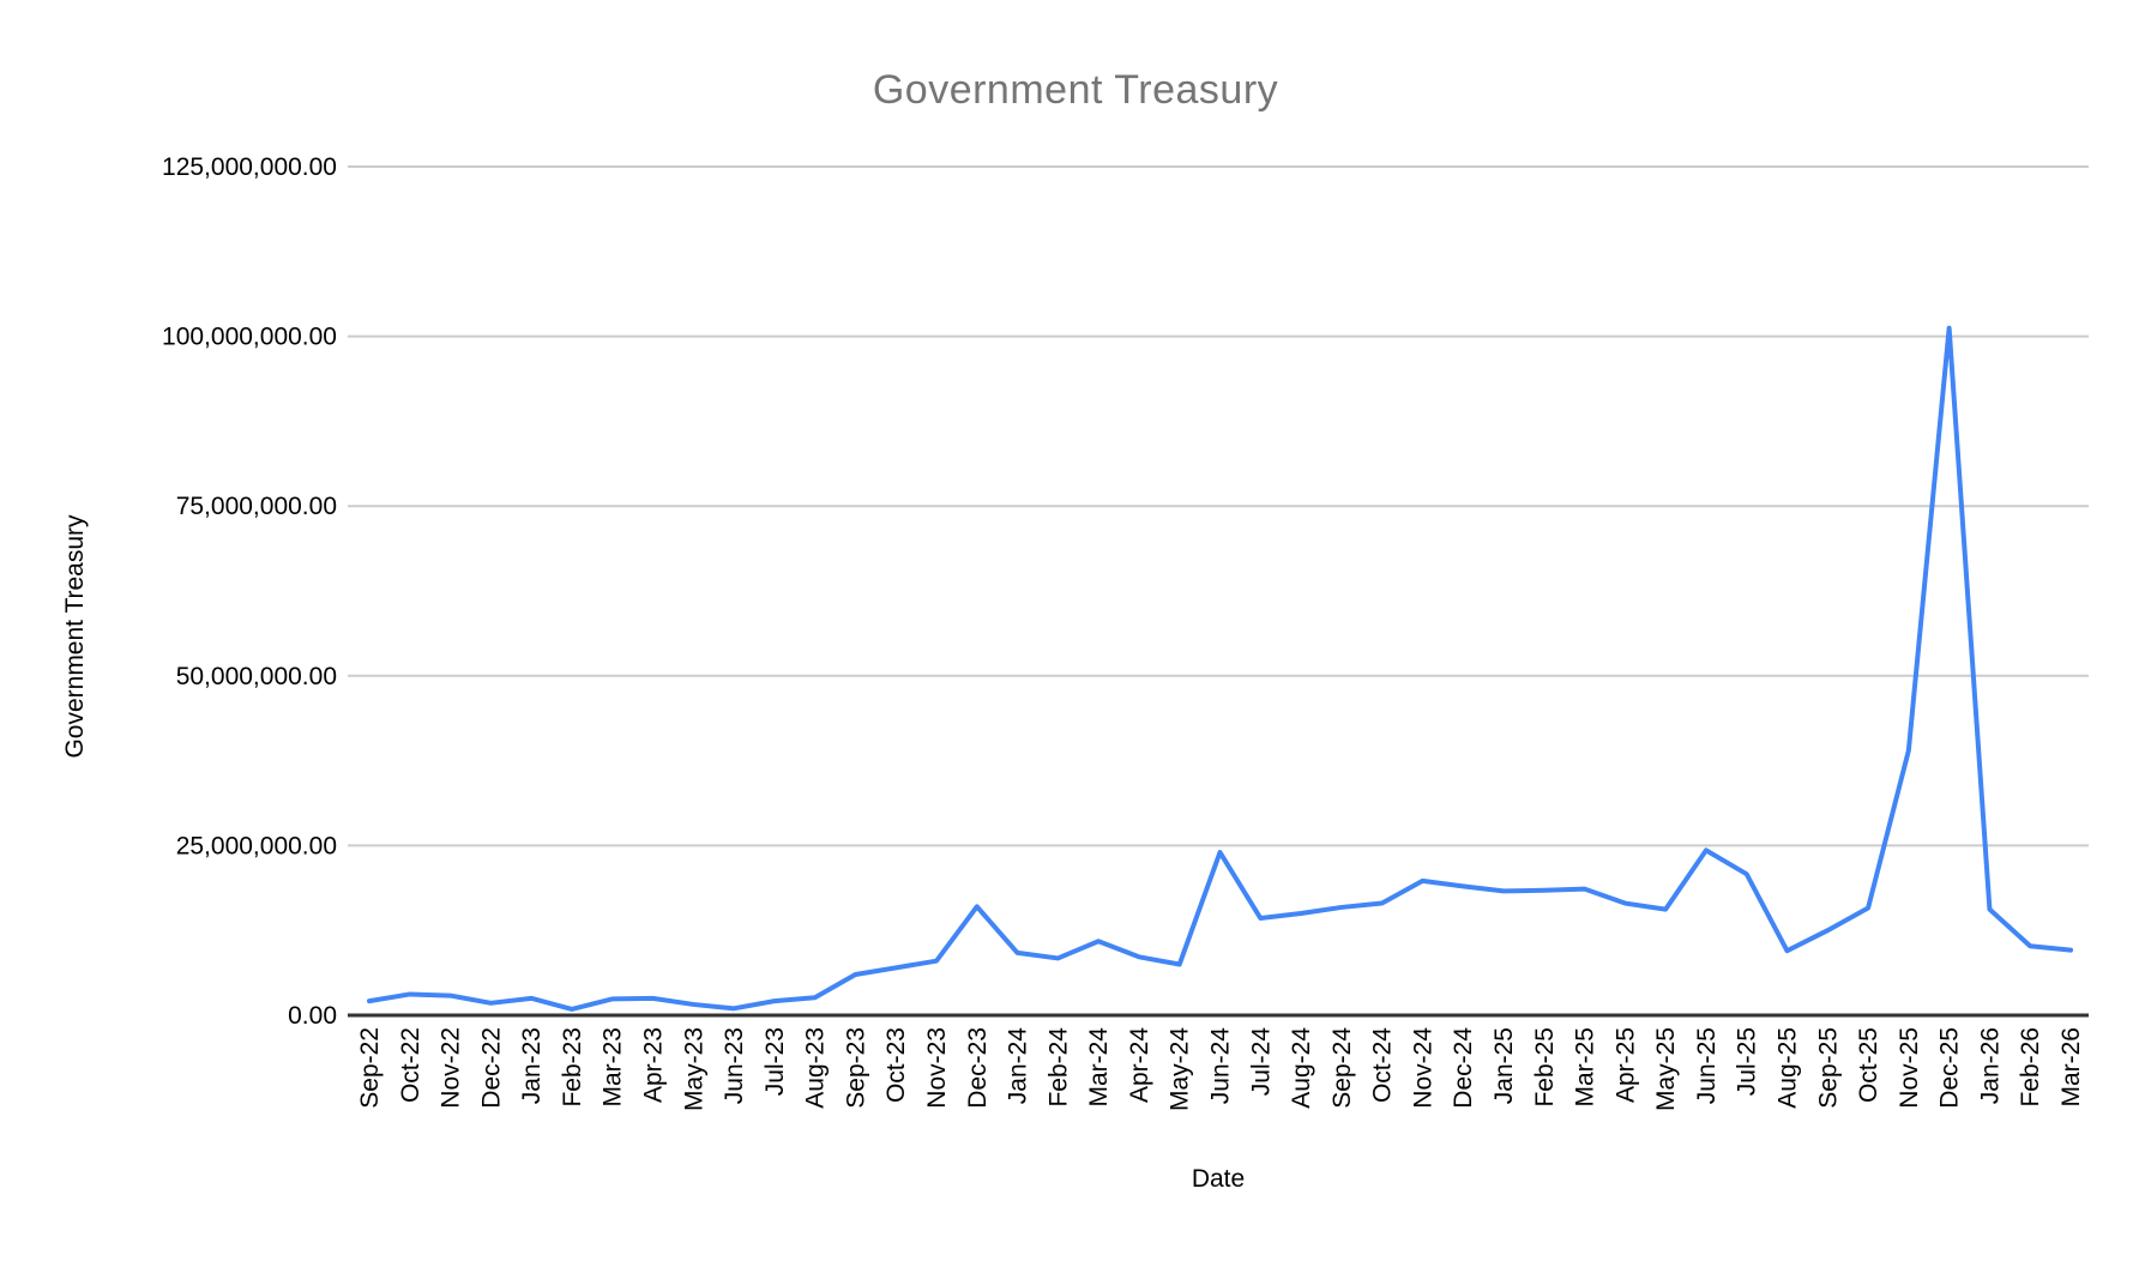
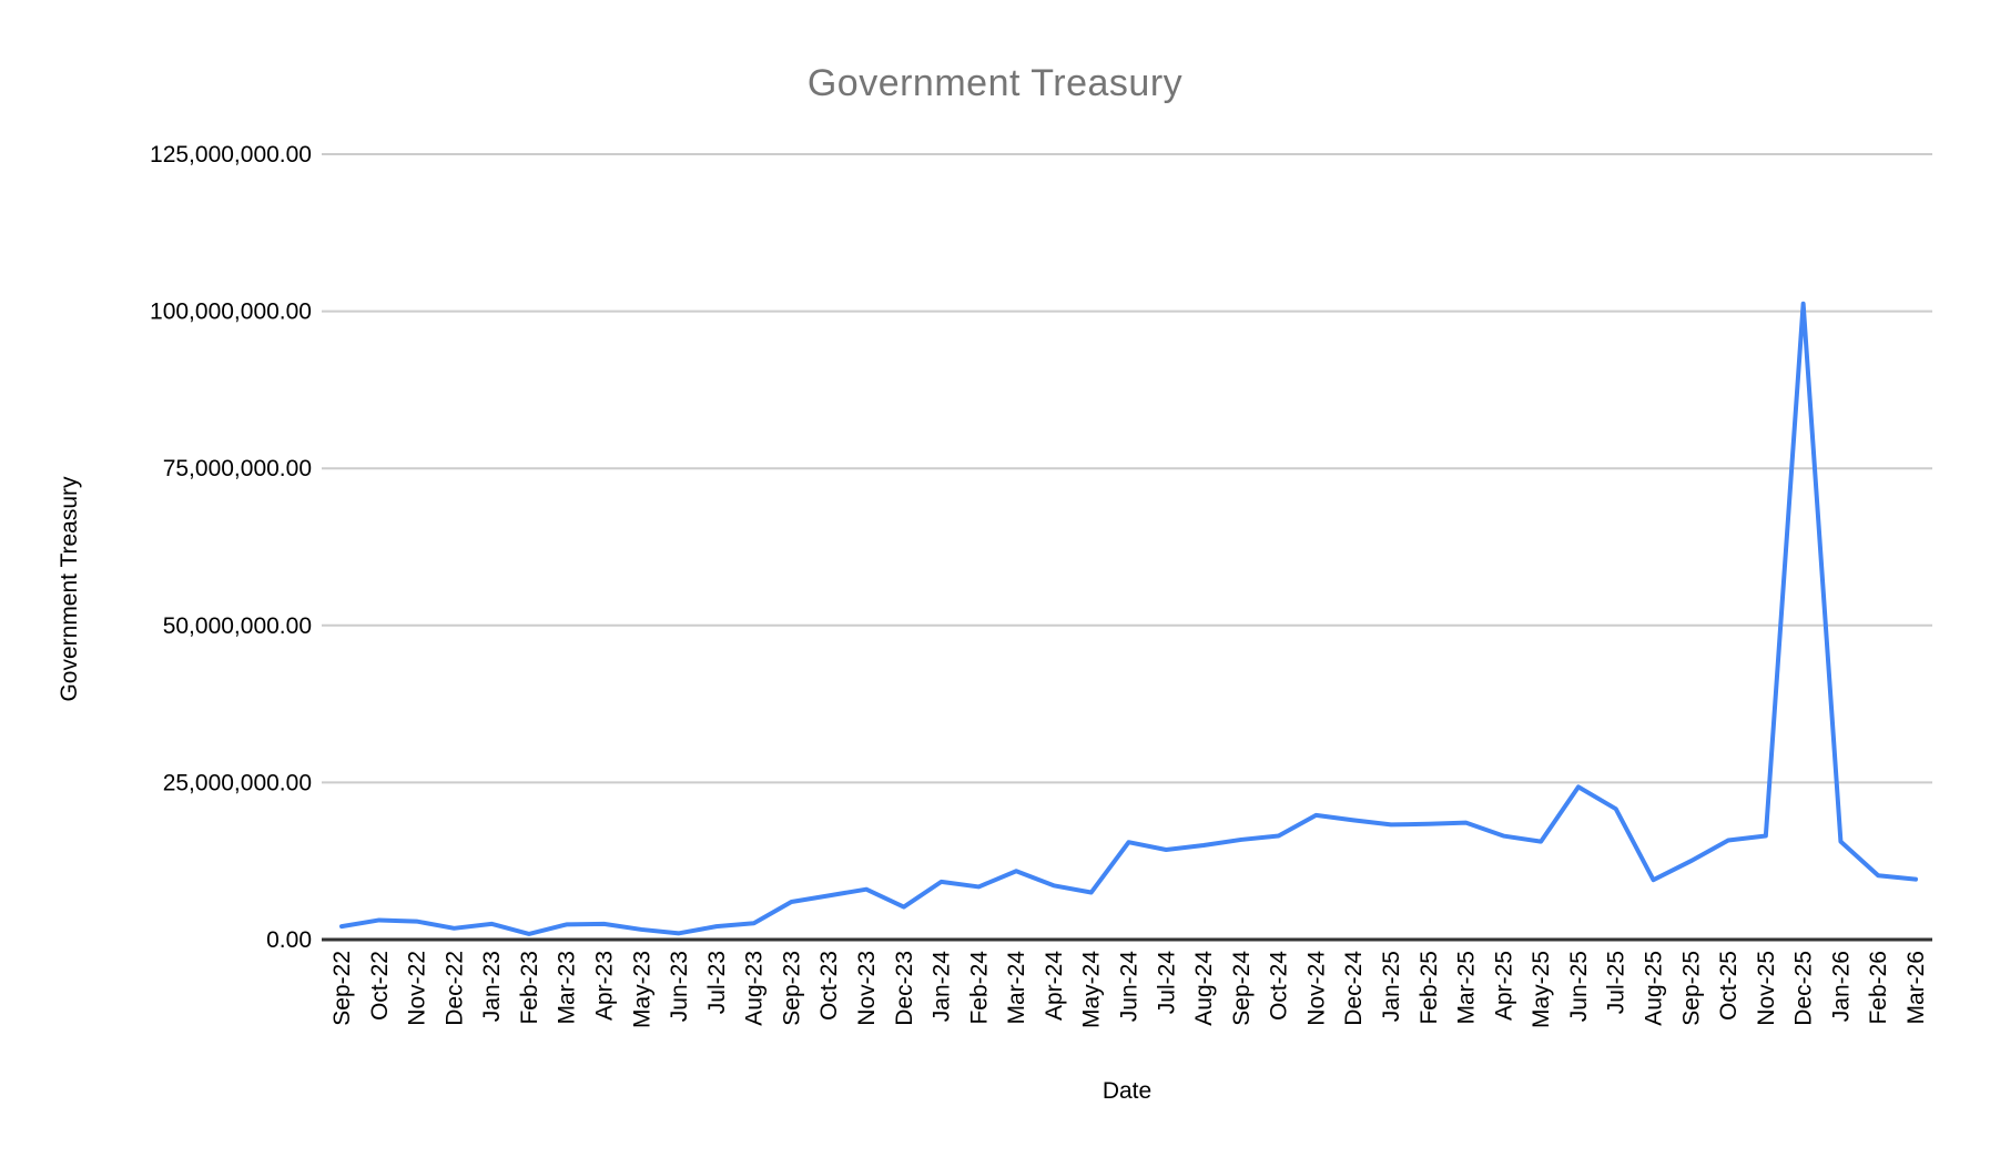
Dec-23: 16000000 -> 5000000
Jun-24: 24000000 -> 16000000
Nov-25: 39000000 -> 16000000
